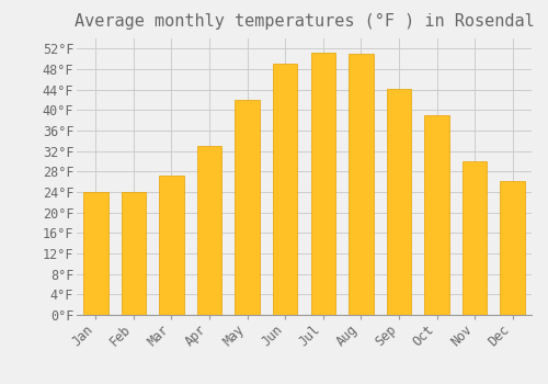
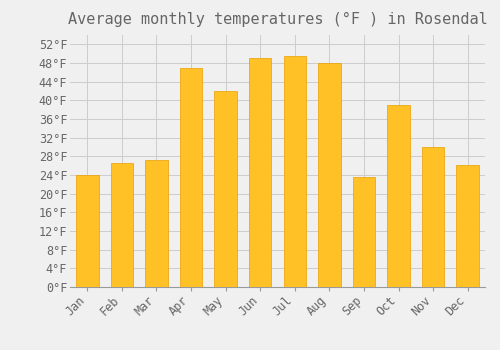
Feb: 23.9°F -> 26.5°F
Apr: 33.1°F -> 47.0°F
Jul: 51.3°F -> 49.5°F
Aug: 50.9°F -> 48.0°F
Sep: 44.2°F -> 23.5°F
